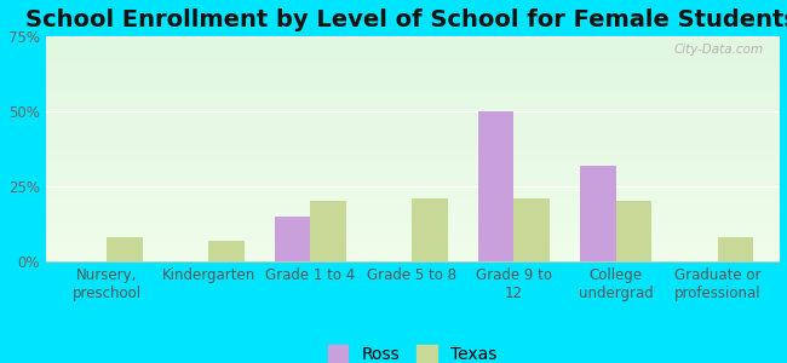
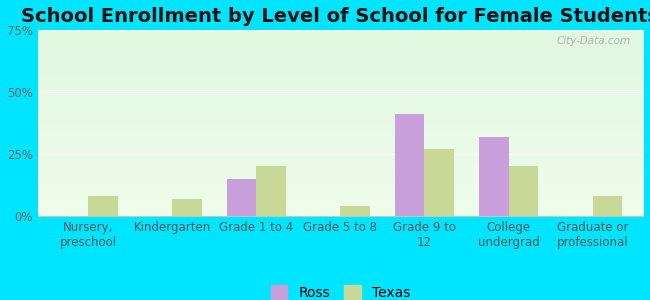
Texas/Grade 5 to 8: 21% -> 4%
Ross/Grade 9 to 12: 50% -> 41%
Texas/Grade 9 to 12: 21% -> 27%
